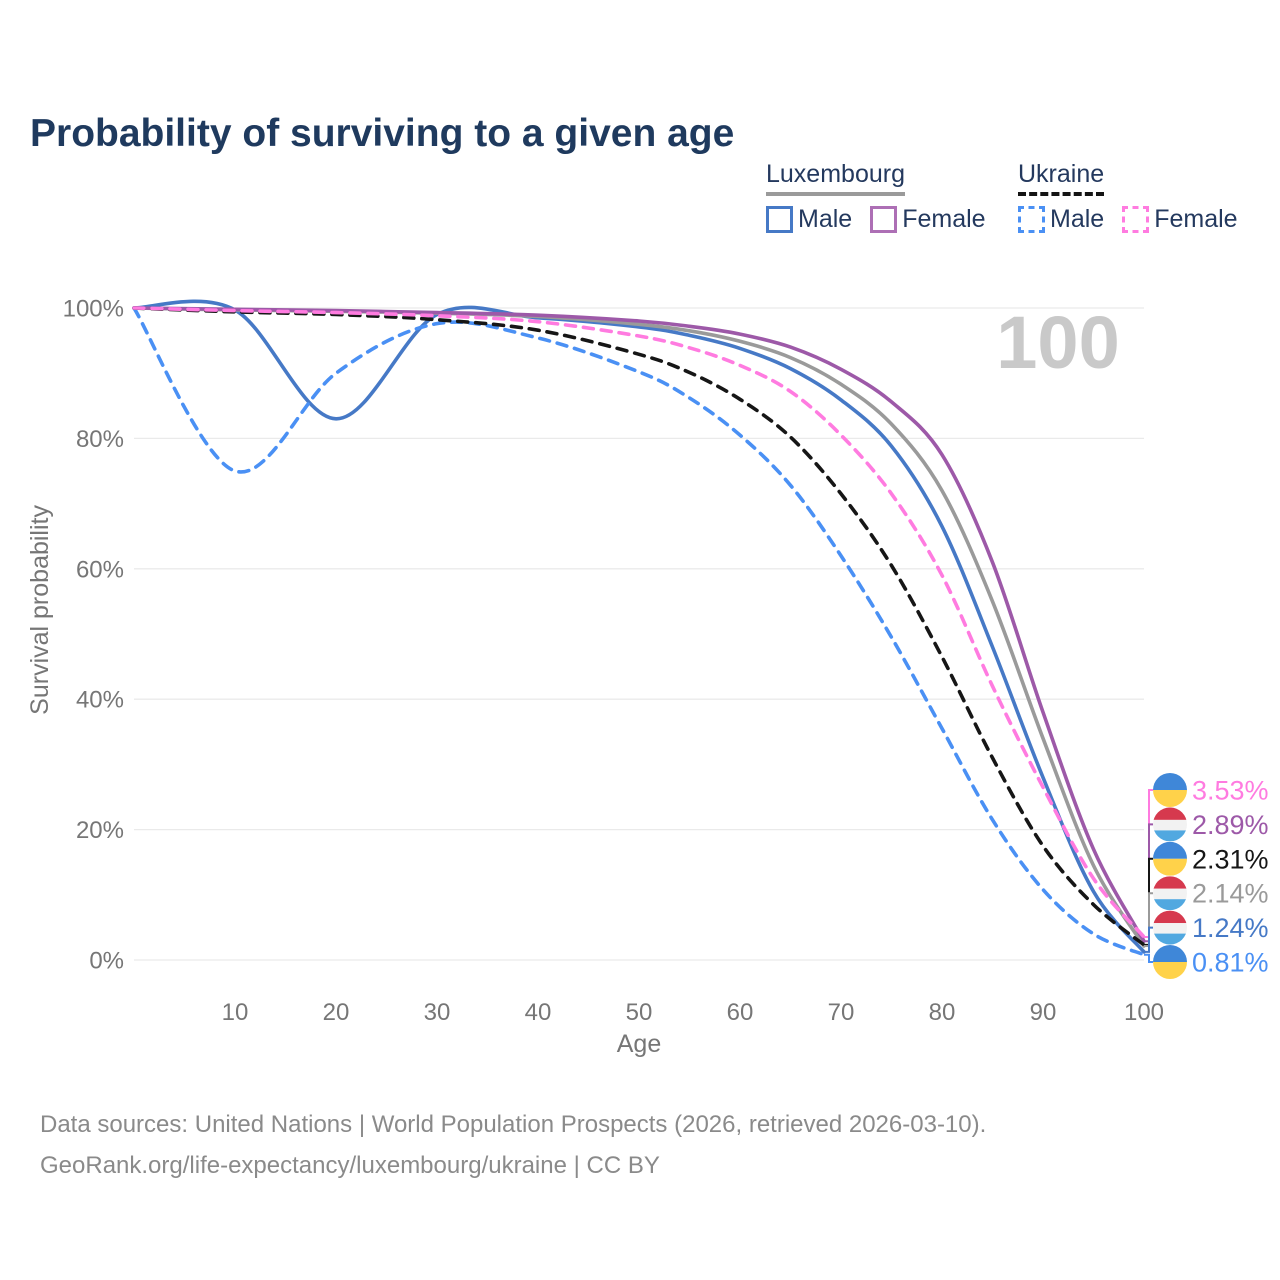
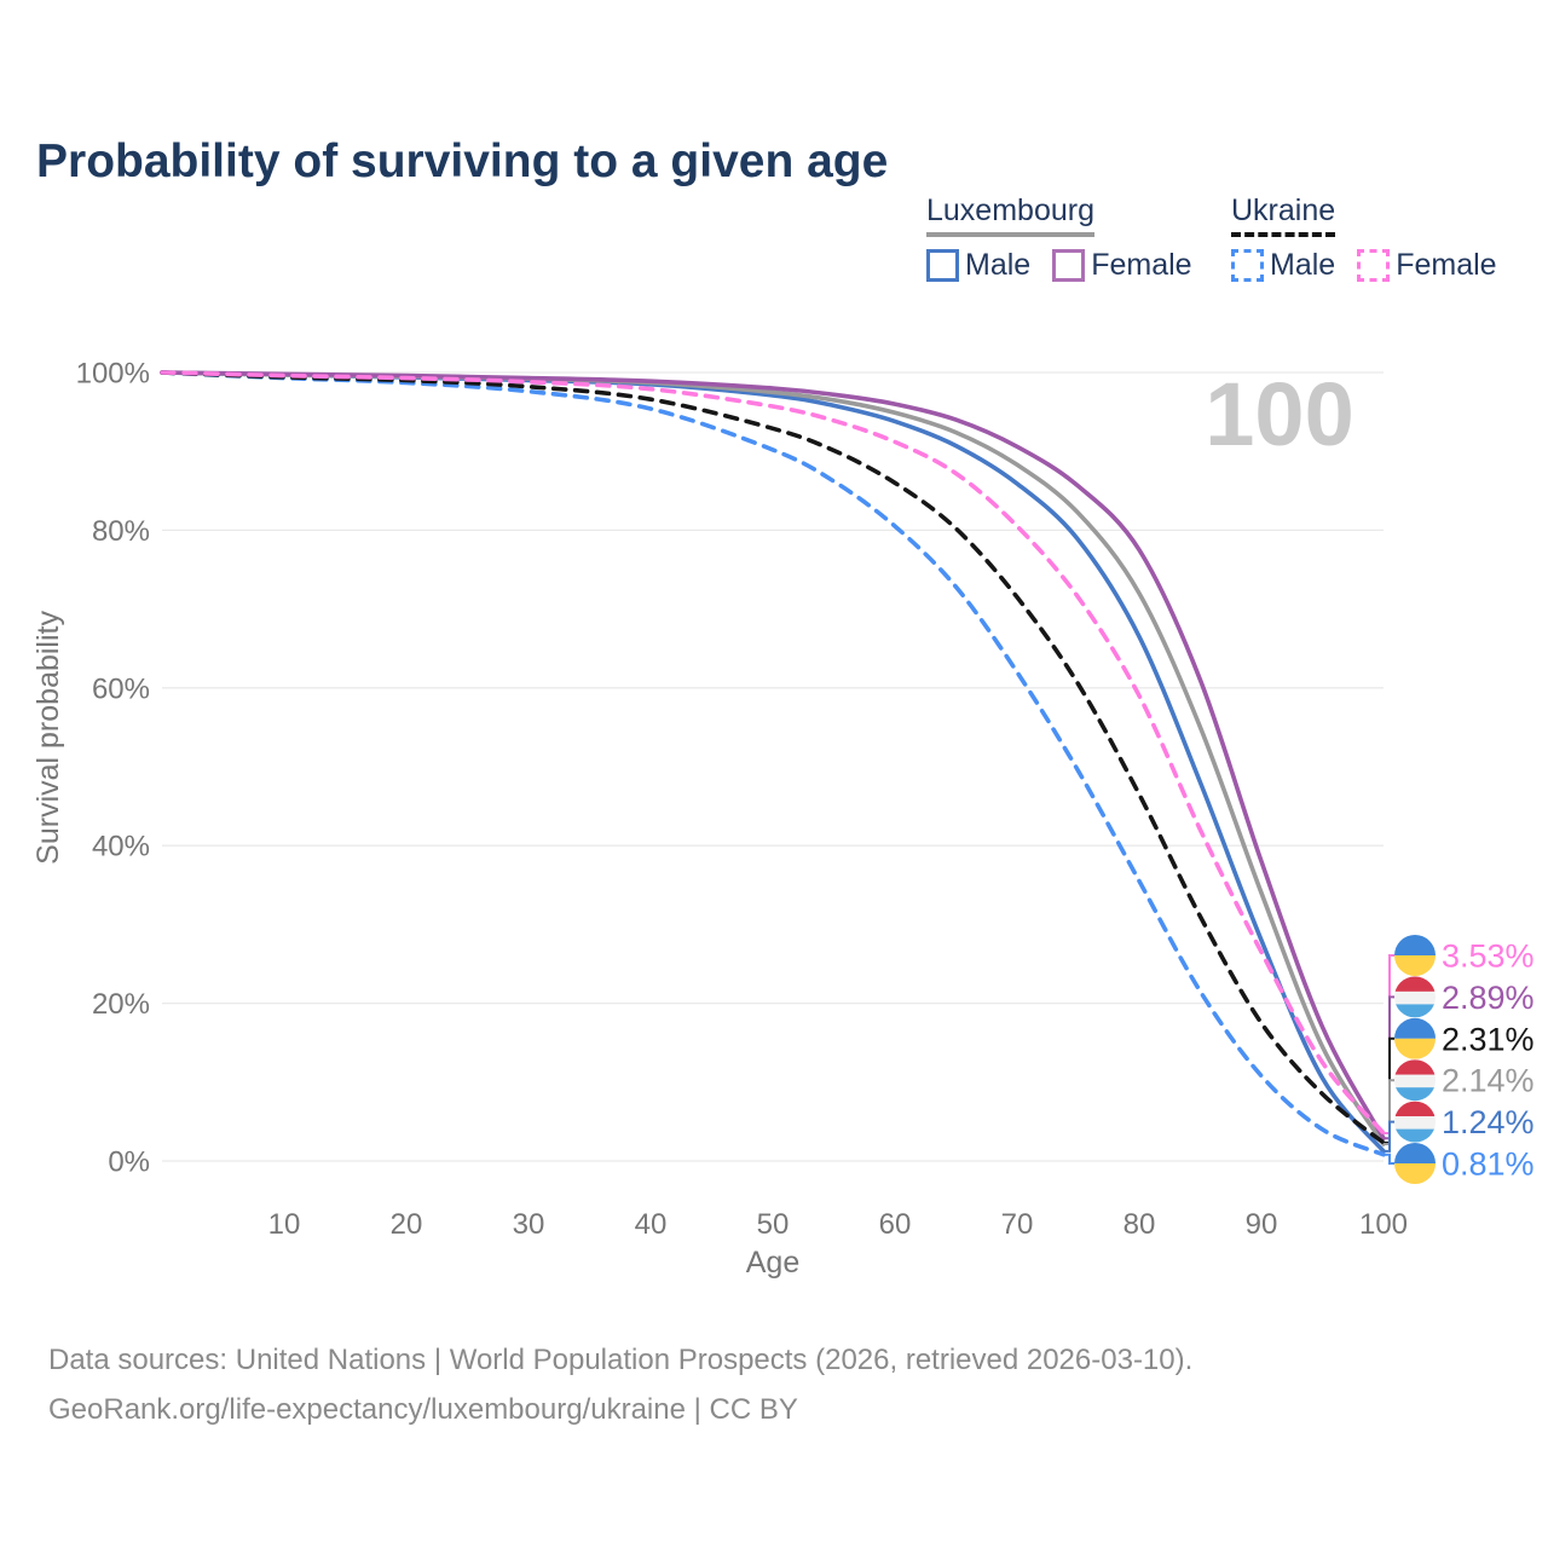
Ukraine Male/10: 75% -> 99%
Luxembourg Male/20: 83% -> 99%
Ukraine Male/20: 90% -> 99%
